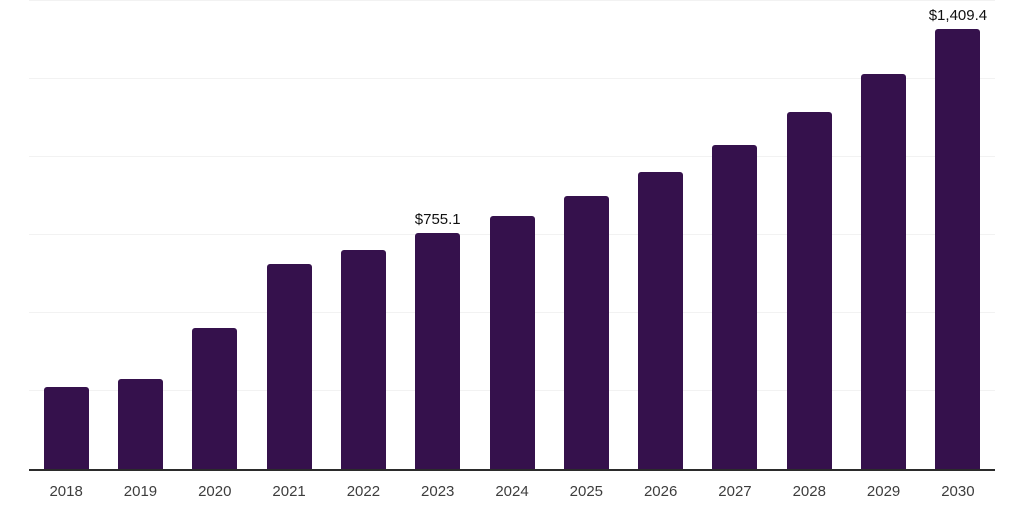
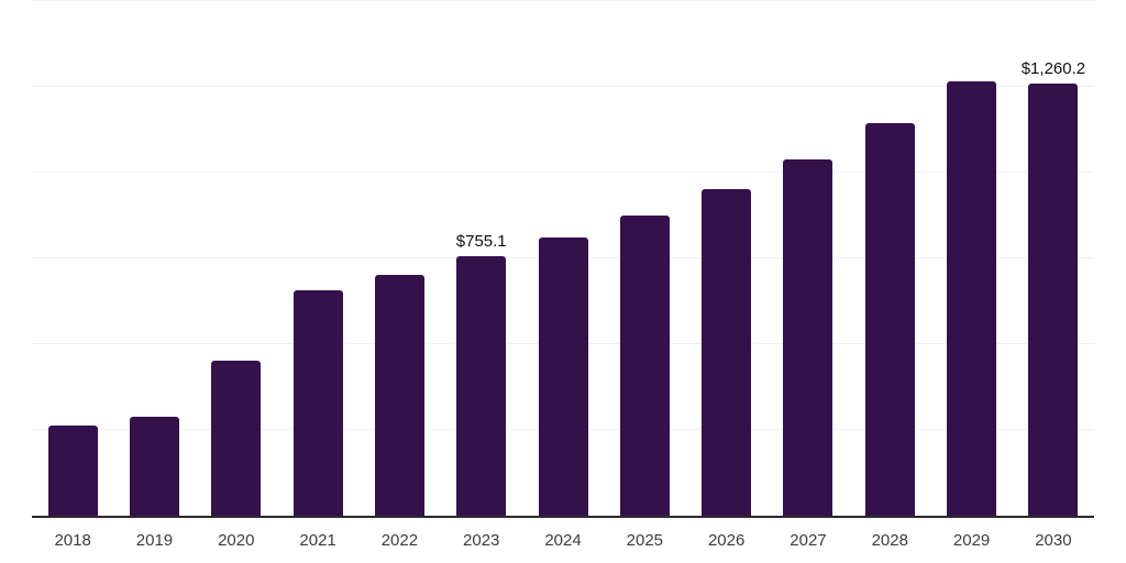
2030: $1,409.4 -> $1,260.2
